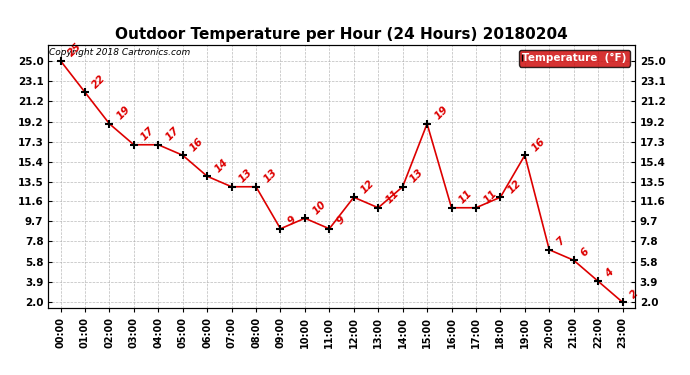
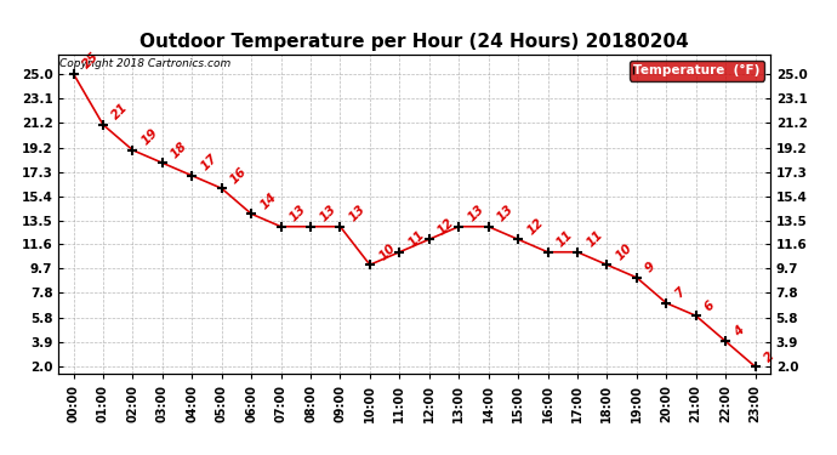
01:00: 22 -> 21
03:00: 17 -> 18
09:00: 9 -> 13
11:00: 9 -> 11
13:00: 11 -> 13
15:00: 19 -> 12
18:00: 12 -> 10
19:00: 16 -> 9
